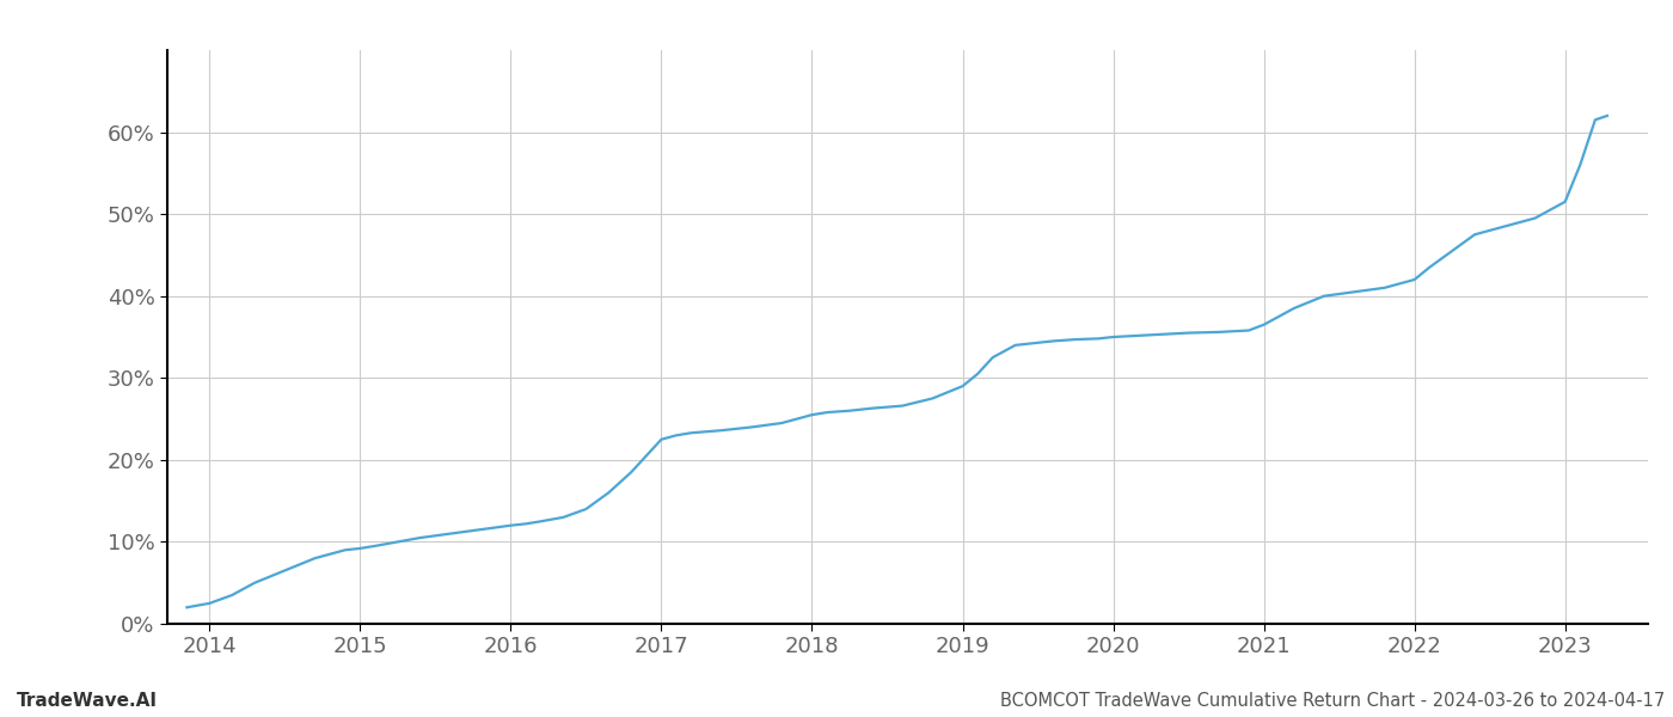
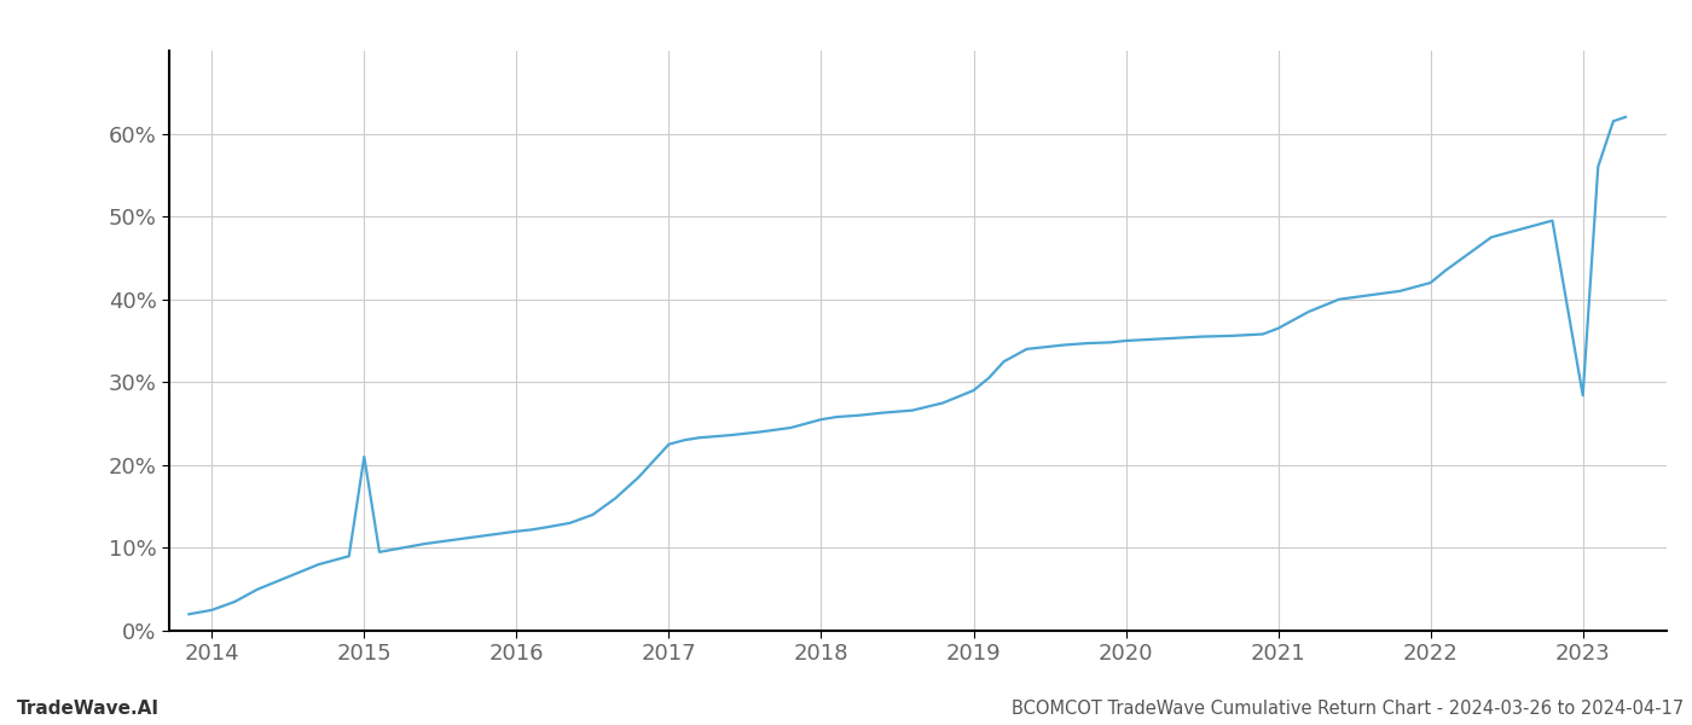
2015: 9.2% -> 21.0%
2023: 51.5% -> 28.4%
